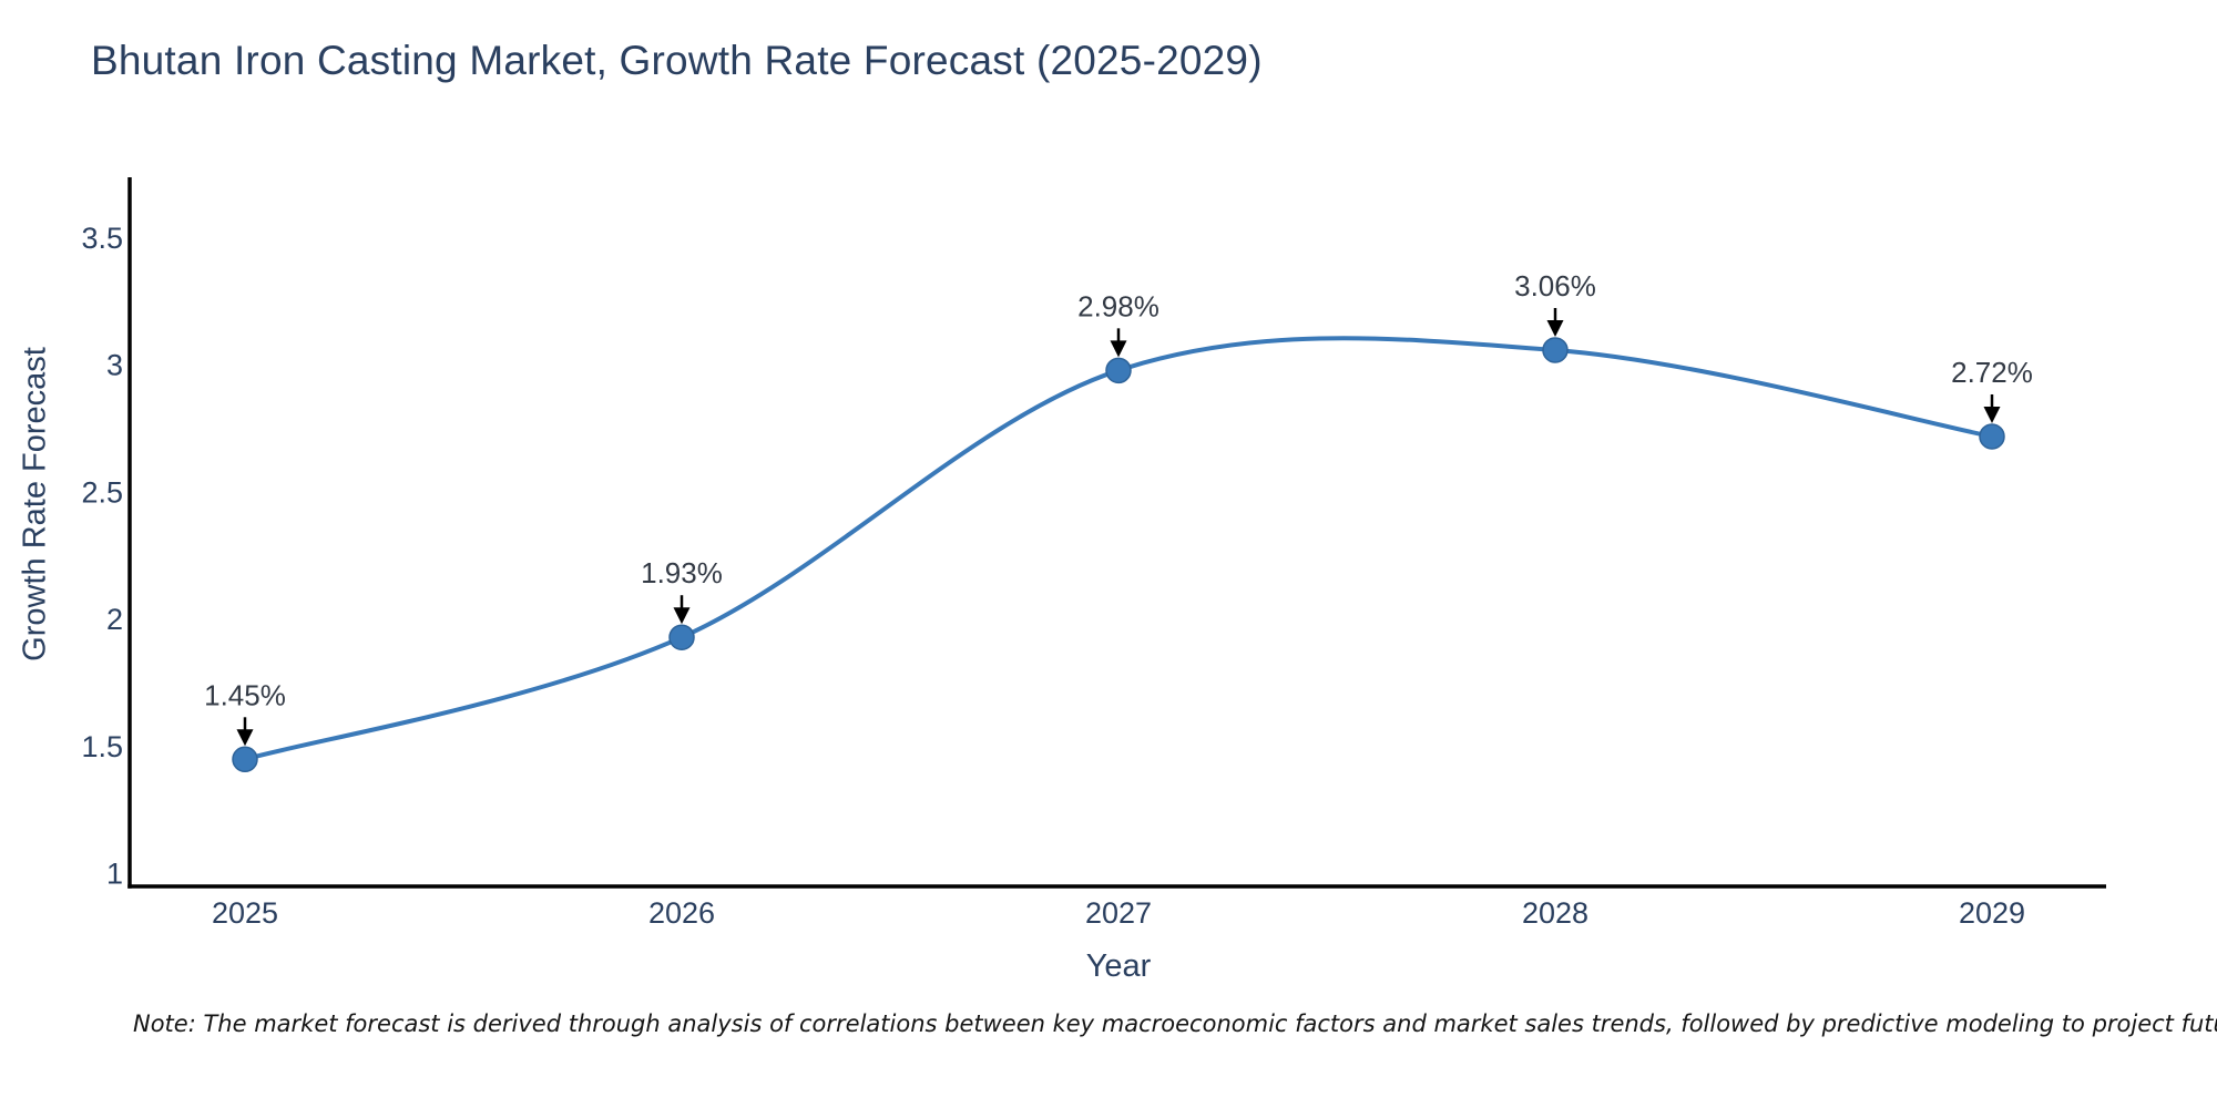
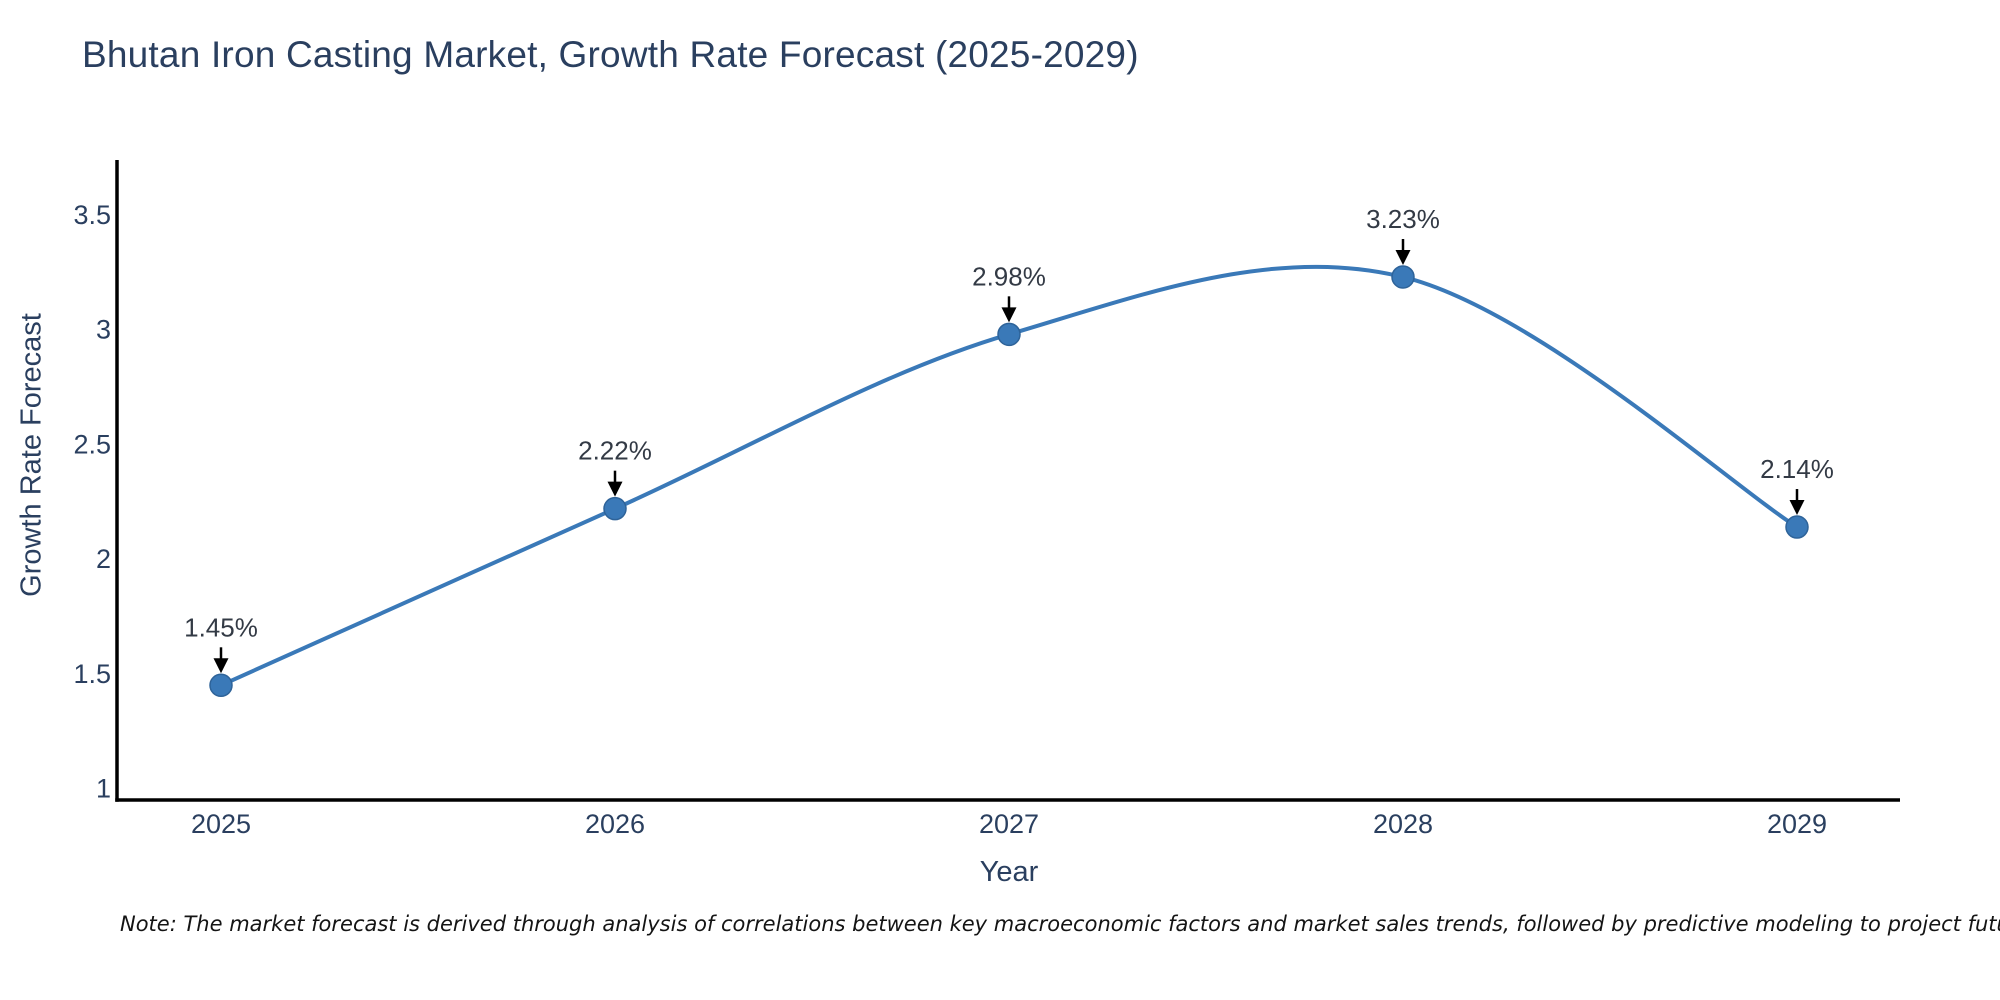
2026: 1.93% -> 2.22%
2028: 3.06% -> 3.23%
2029: 2.72% -> 2.14%
